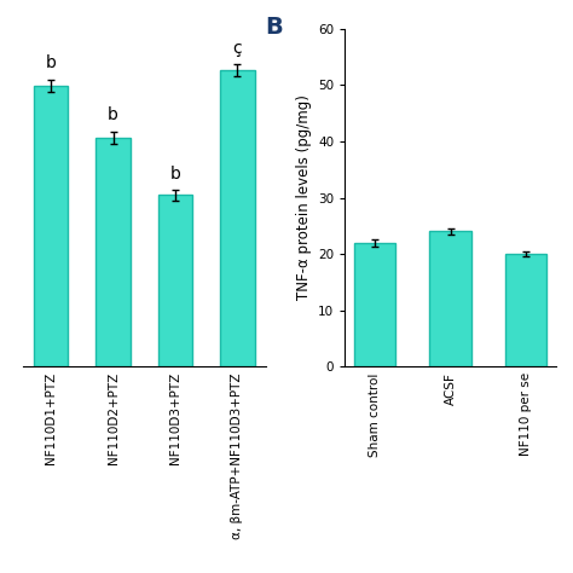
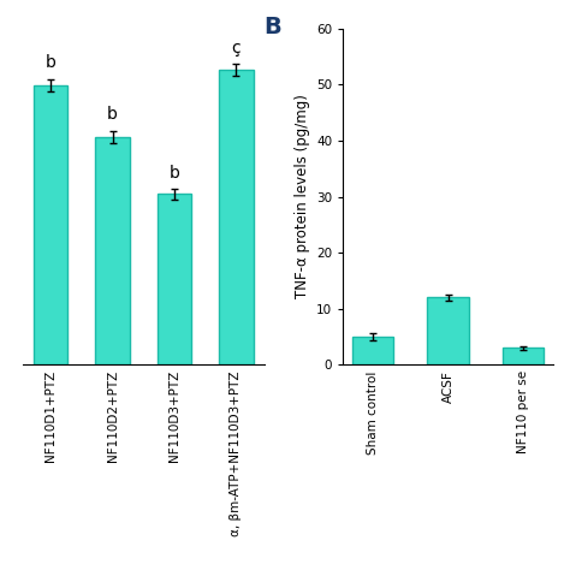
Sham control: 22 -> 5
ACSF: 24 -> 12
NF110 per se: 20 -> 3
